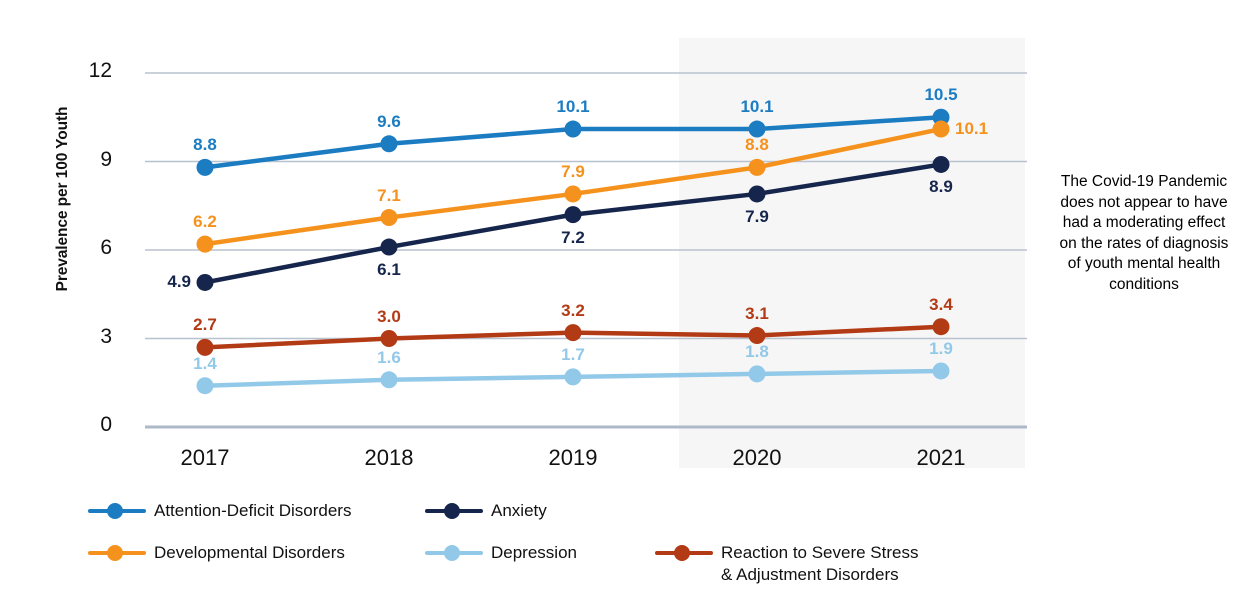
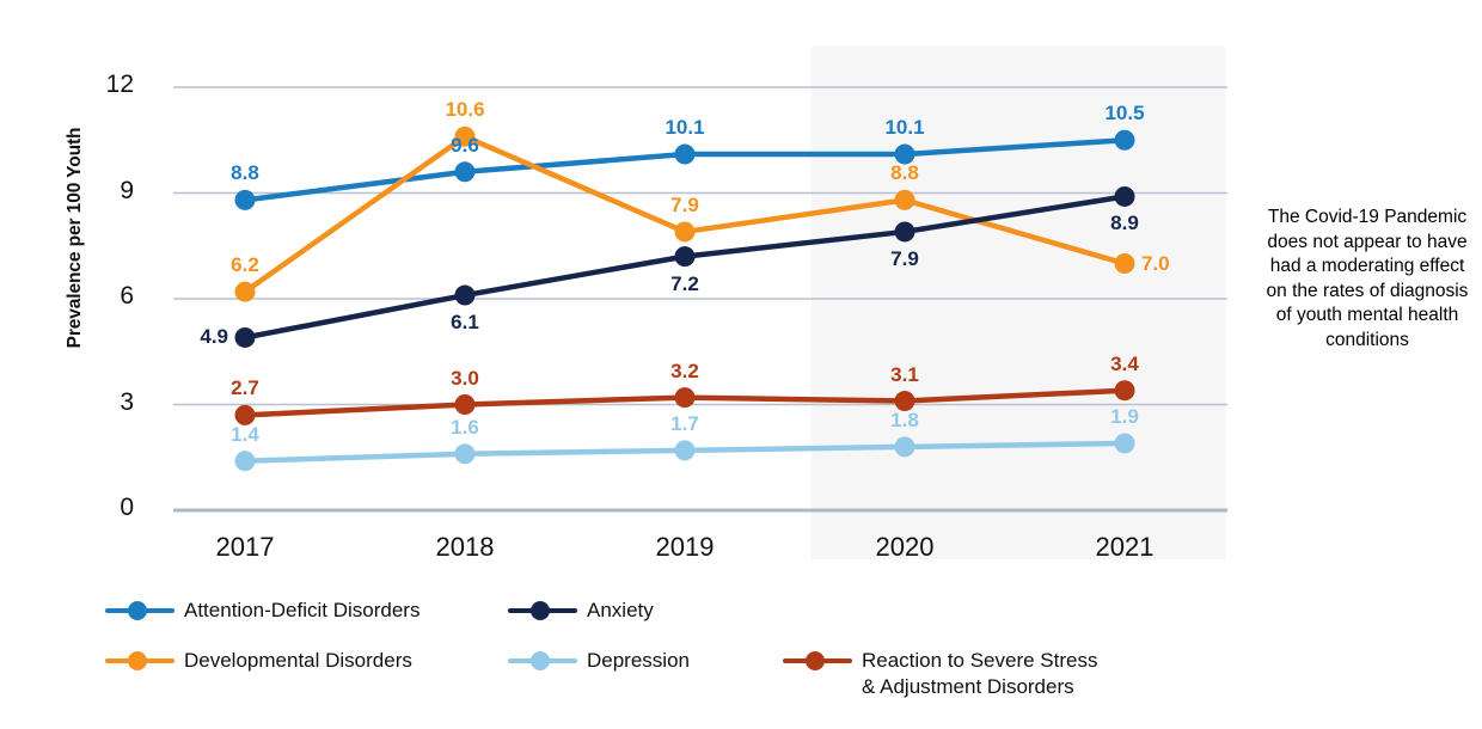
Developmental Disorders/2018: 7.1 -> 10.6
Developmental Disorders/2021: 10.1 -> 7.0
